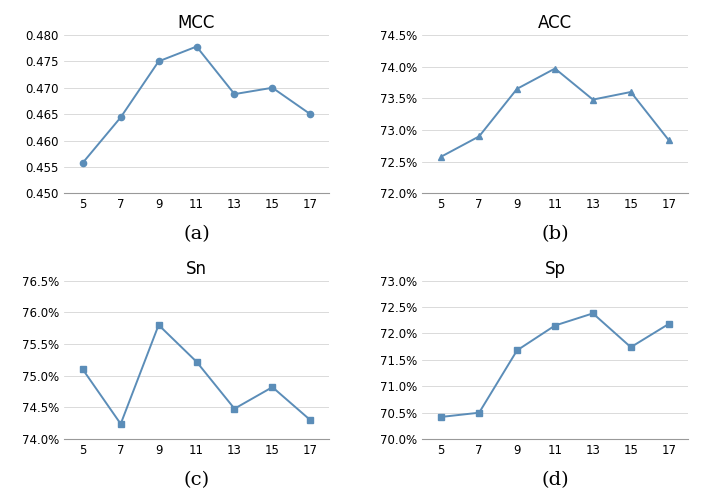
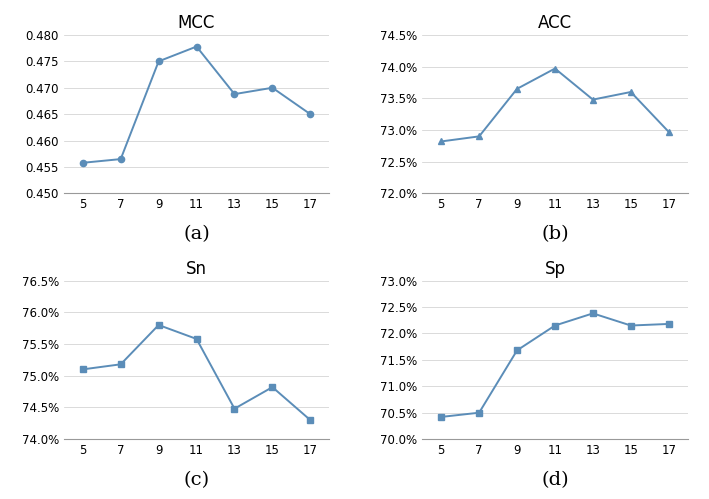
MCC/7: 0.4644 -> 0.4565
ACC/5: 72.58% -> 72.82%
ACC/17: 72.84% -> 72.97%
Sn/7: 74.24% -> 75.18%
Sn/11: 75.22% -> 75.58%
Sp/15: 71.74% -> 72.15%
